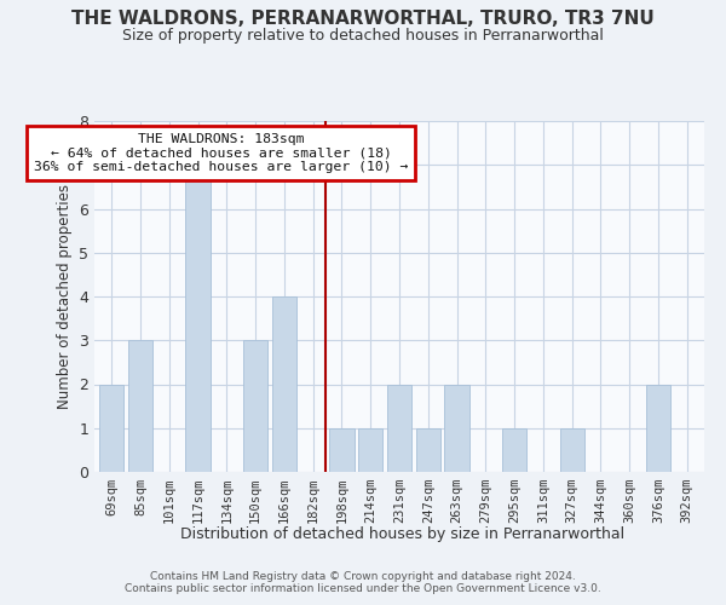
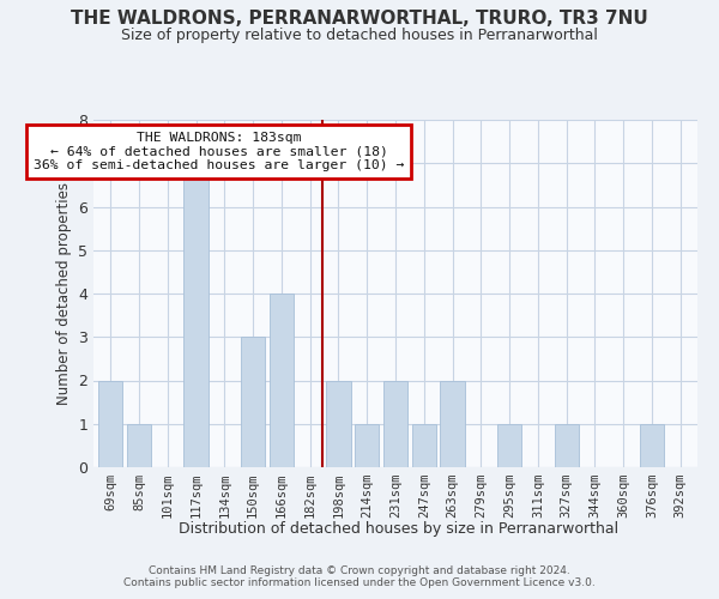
85sqm: 3 -> 1
198sqm: 1 -> 2
376sqm: 2 -> 1
